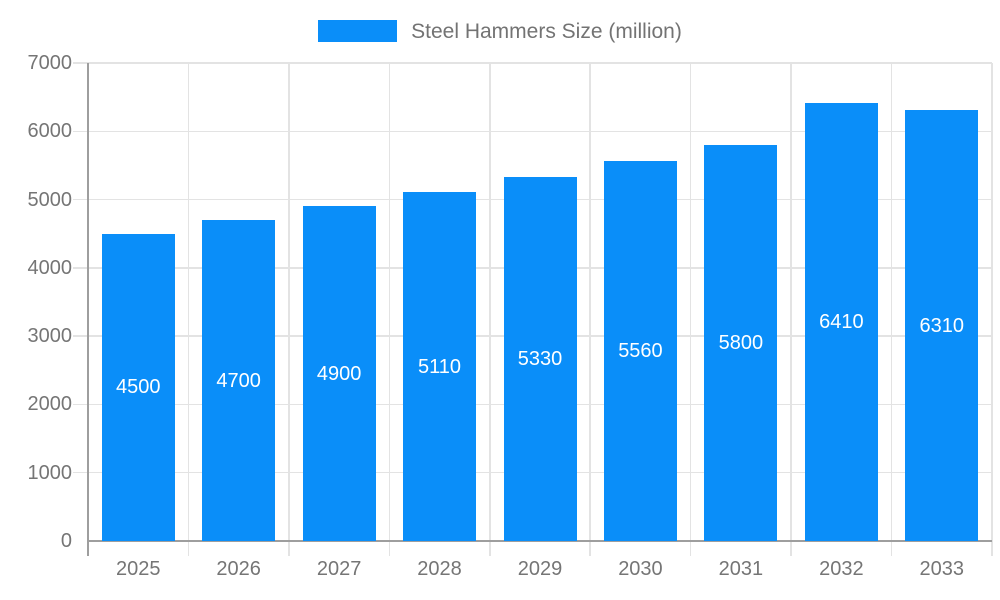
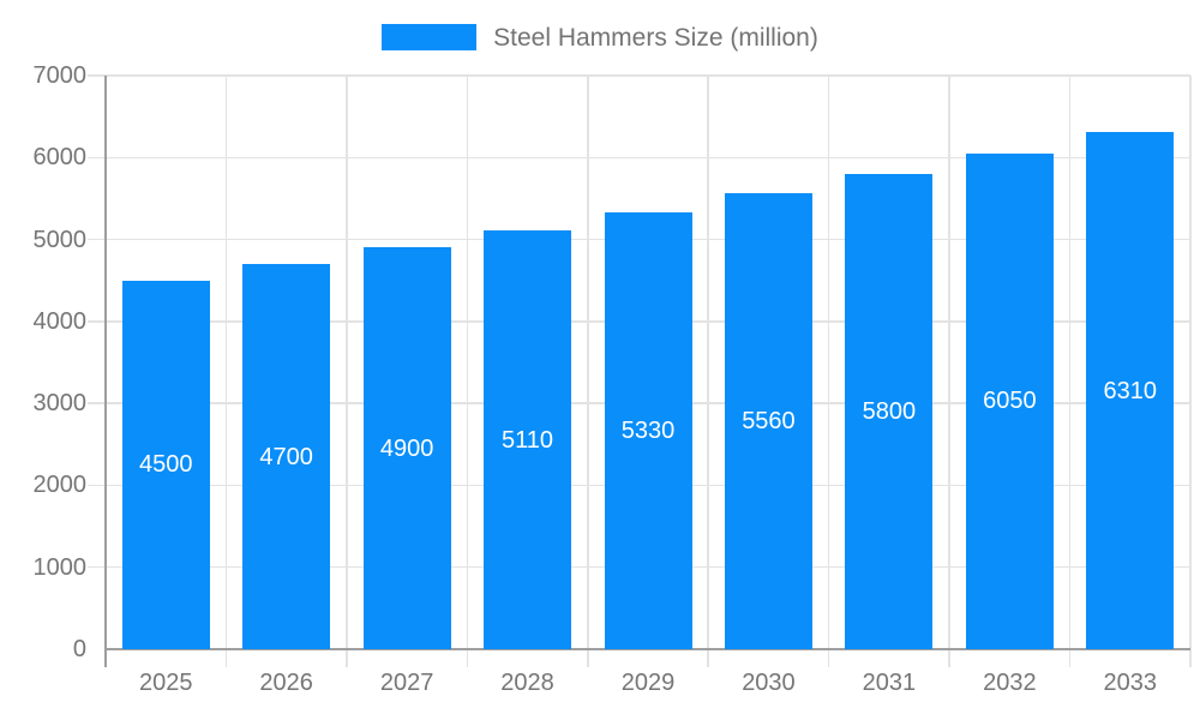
2032: 6410 -> 6050
